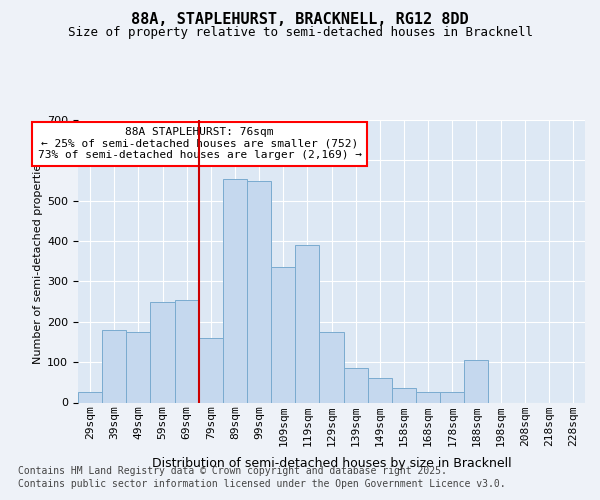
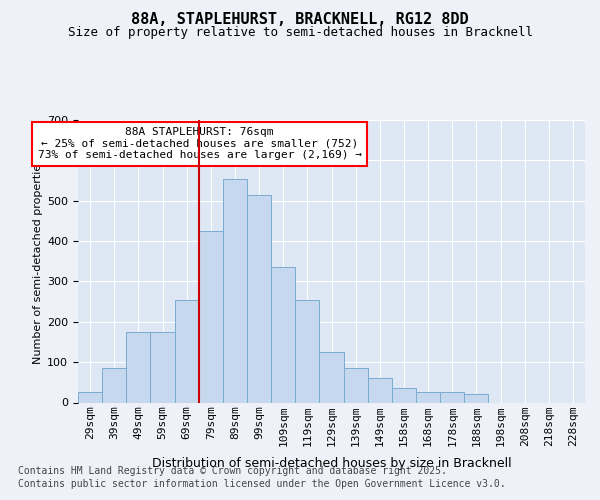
39sqm: 180 -> 85
59sqm: 250 -> 175
79sqm: 160 -> 425
99sqm: 550 -> 515
119sqm: 390 -> 255
129sqm: 175 -> 125
188sqm: 105 -> 20
